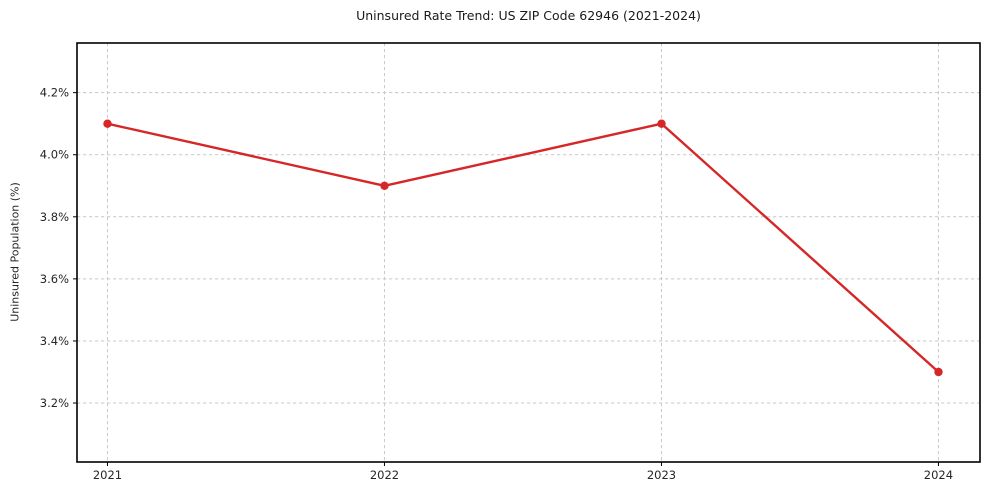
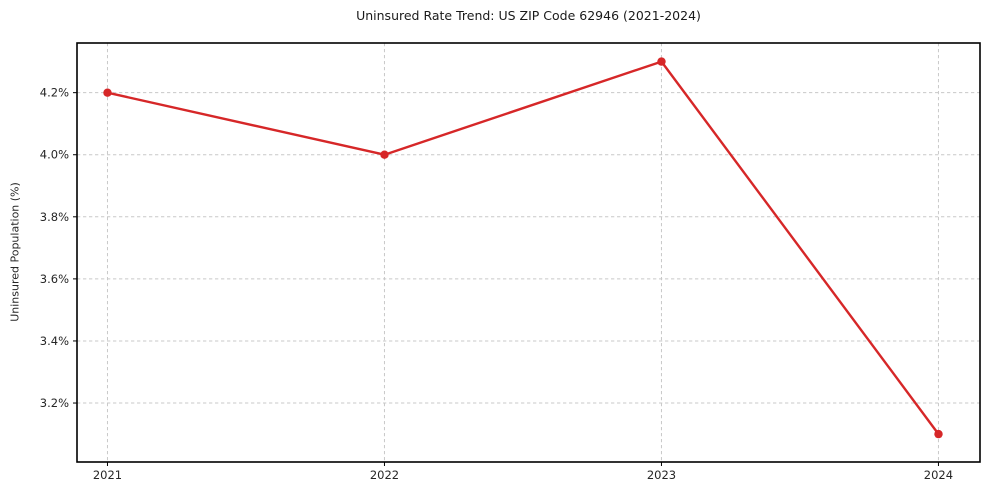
2021: 4.1% -> 4.2%
2022: 3.9% -> 4.0%
2023: 4.1% -> 4.3%
2024: 3.3% -> 3.1%
